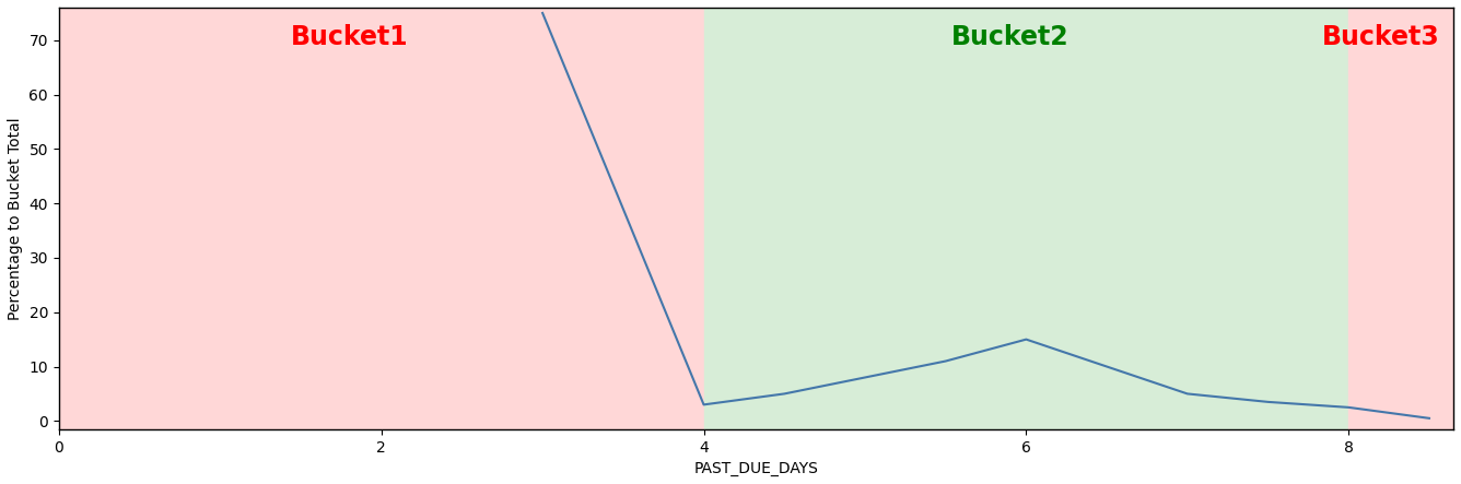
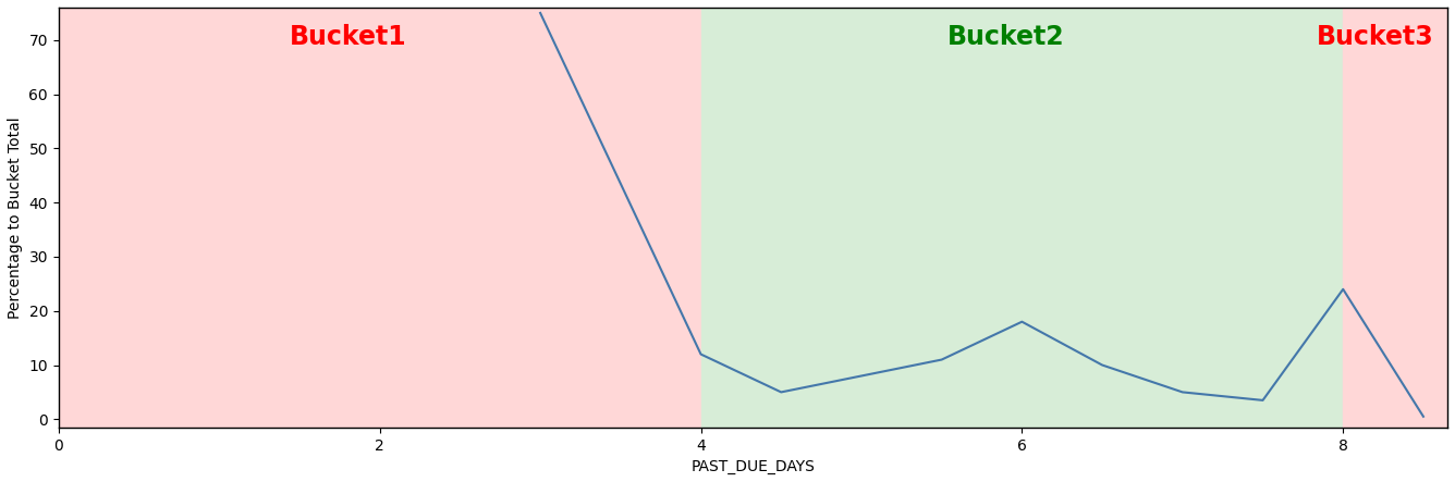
4: 3.0 -> 12.0
6: 15.0 -> 18.0
8: 2.5 -> 24.0
